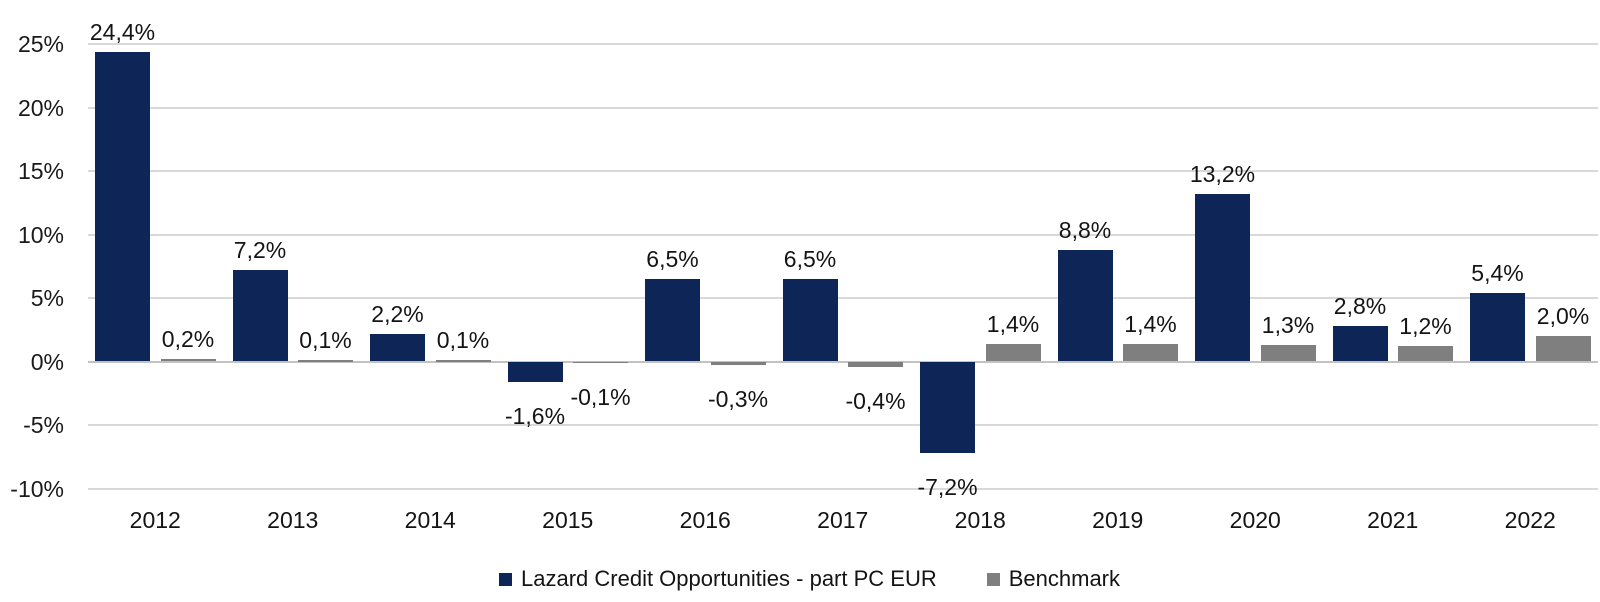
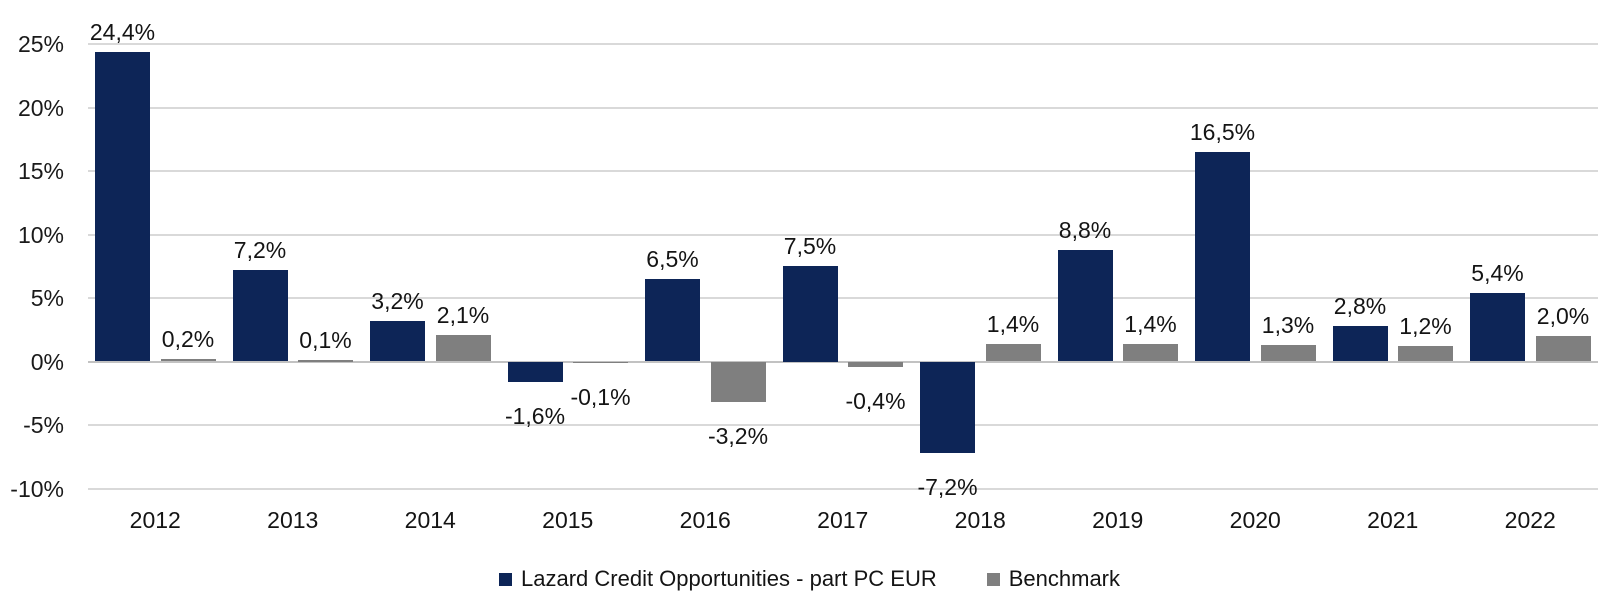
Lazard Credit Opportunities - part PC EUR/2014: 2,2% -> 3,2%
Benchmark/2014: 0,1% -> 2,1%
Benchmark/2016: -0,3% -> -3,2%
Lazard Credit Opportunities - part PC EUR/2017: 6,5% -> 7,5%
Lazard Credit Opportunities - part PC EUR/2020: 13,2% -> 16,5%
